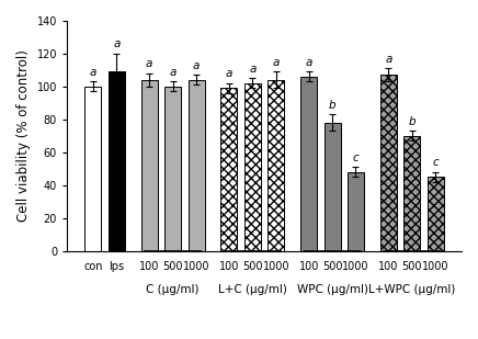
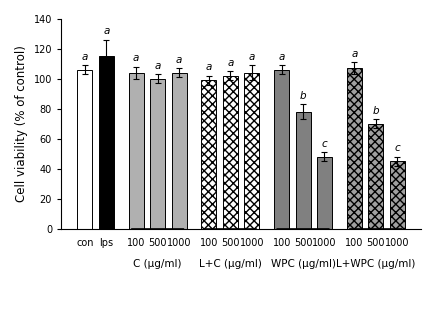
con: 100 -> 106
lps: 109 -> 115
